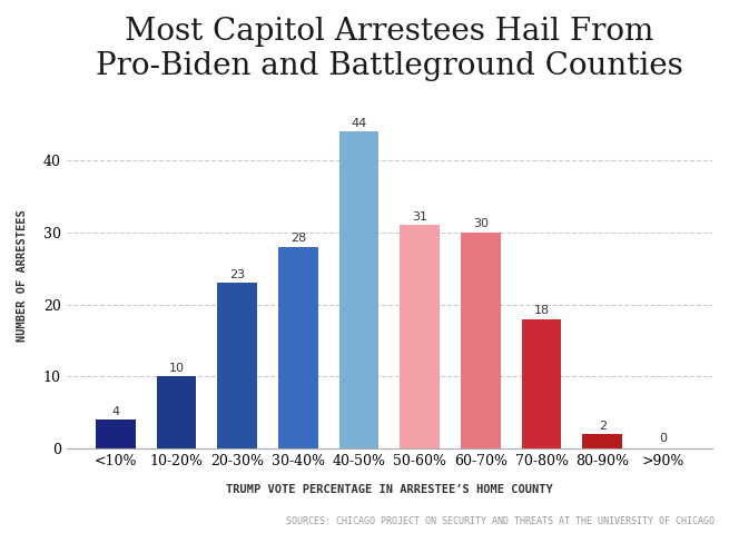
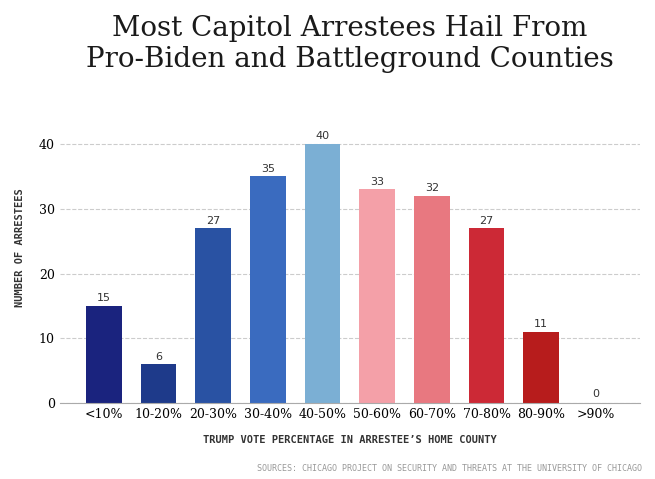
<10%: 4 -> 15
10-20%: 10 -> 6
20-30%: 23 -> 27
30-40%: 28 -> 35
40-50%: 44 -> 40
50-60%: 31 -> 33
60-70%: 30 -> 32
70-80%: 18 -> 27
80-90%: 2 -> 11
